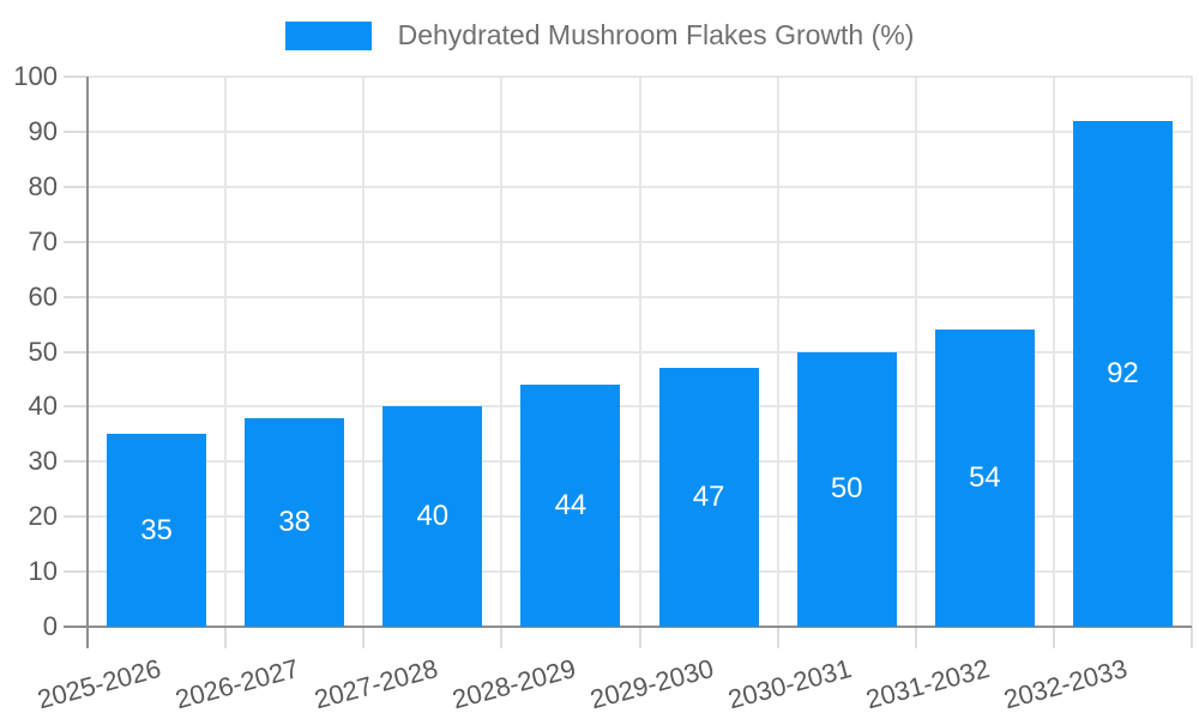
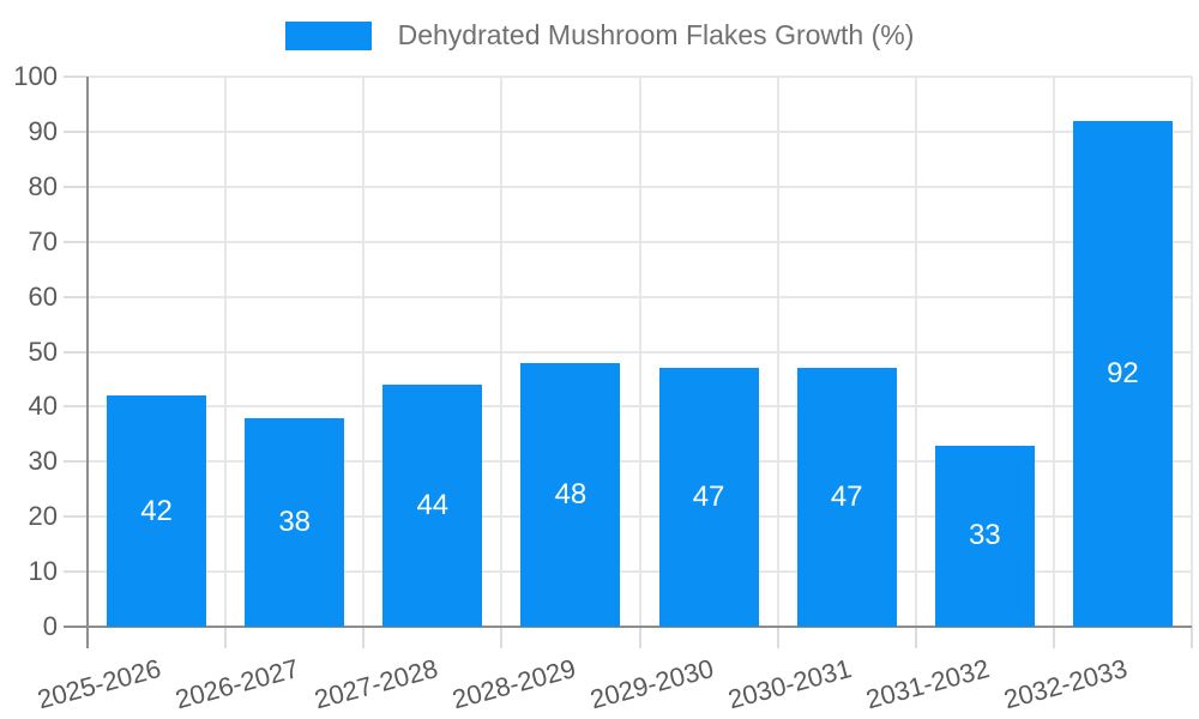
2025-2026: 35 -> 42
2027-2028: 40 -> 44
2028-2029: 44 -> 48
2030-2031: 50 -> 47
2031-2032: 54 -> 33
